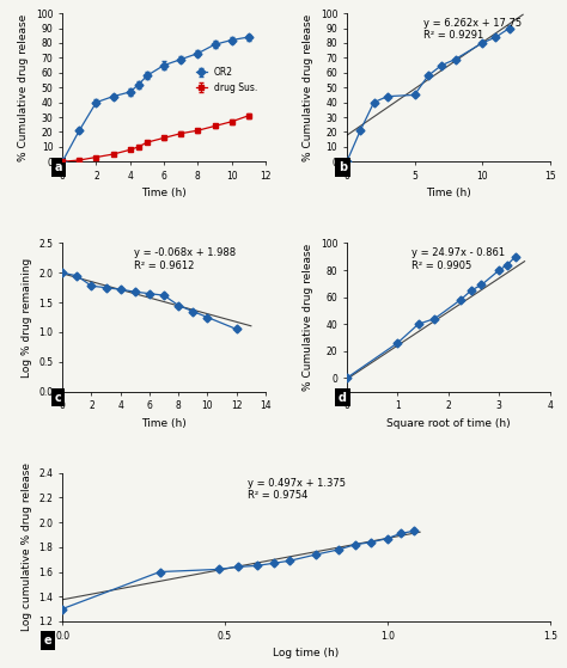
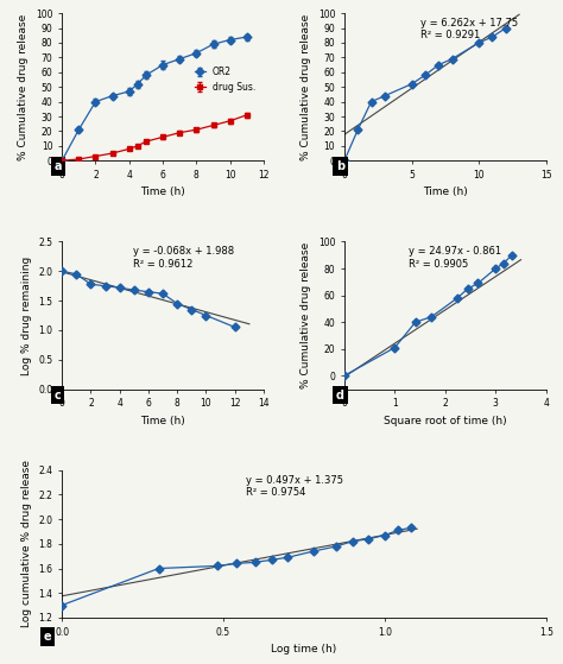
5: 45 -> 52
1: 26 -> 21
